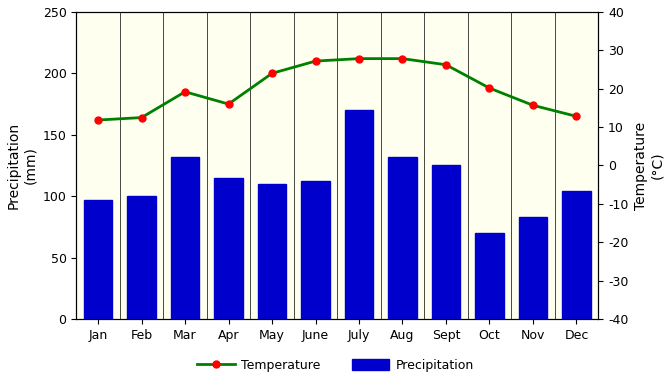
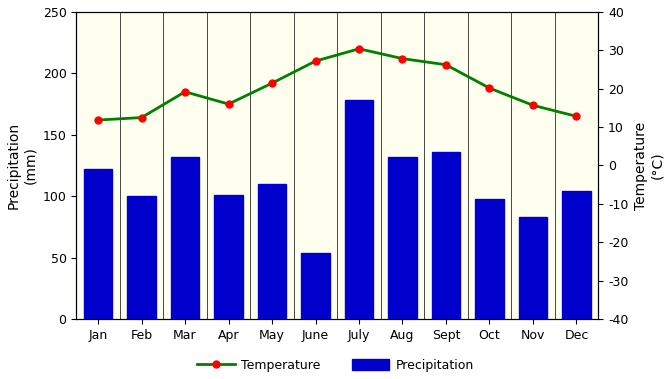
Precipitation/Jan: 97 -> 122
Precipitation/Apr: 115 -> 101
Temperature/May: 200 -> 192
Precipitation/June: 112 -> 54
Precipitation/July: 170 -> 178
Temperature/July: 212 -> 220
Precipitation/Sept: 125 -> 136
Precipitation/Oct: 70 -> 98
